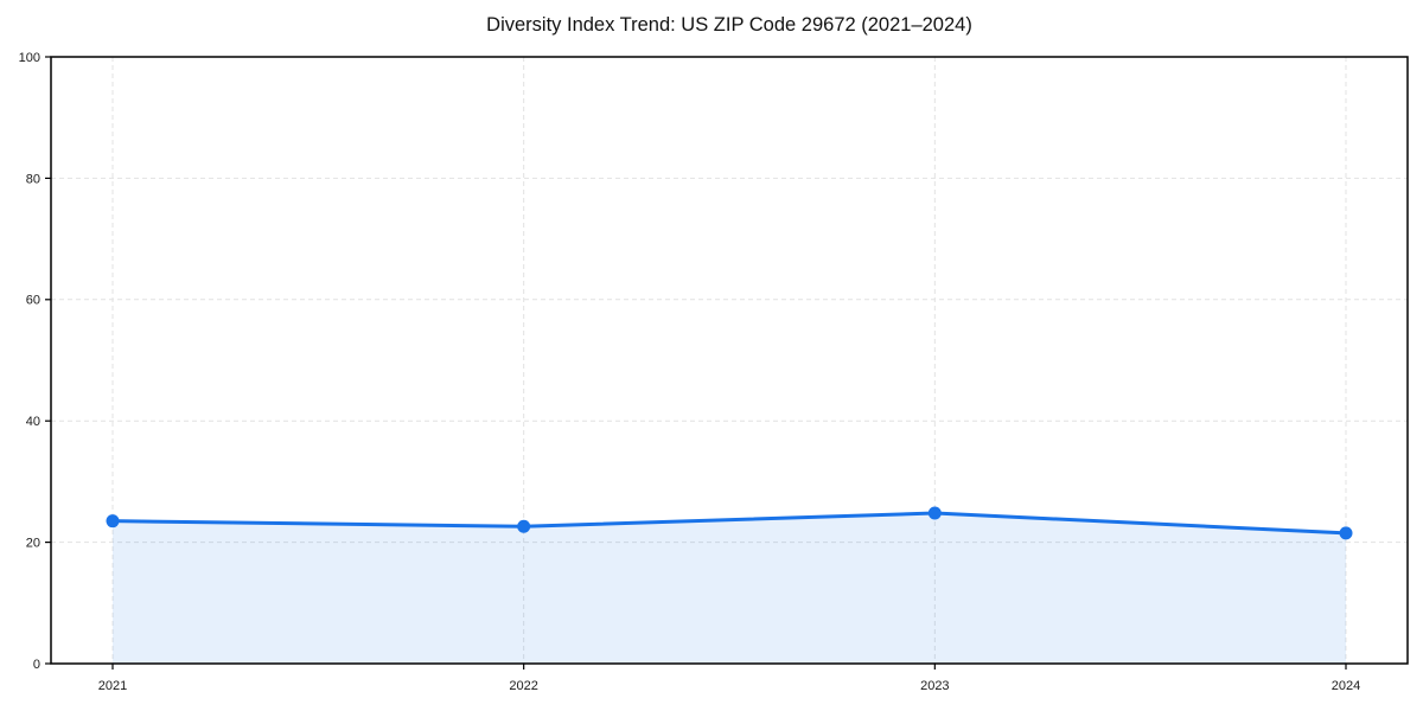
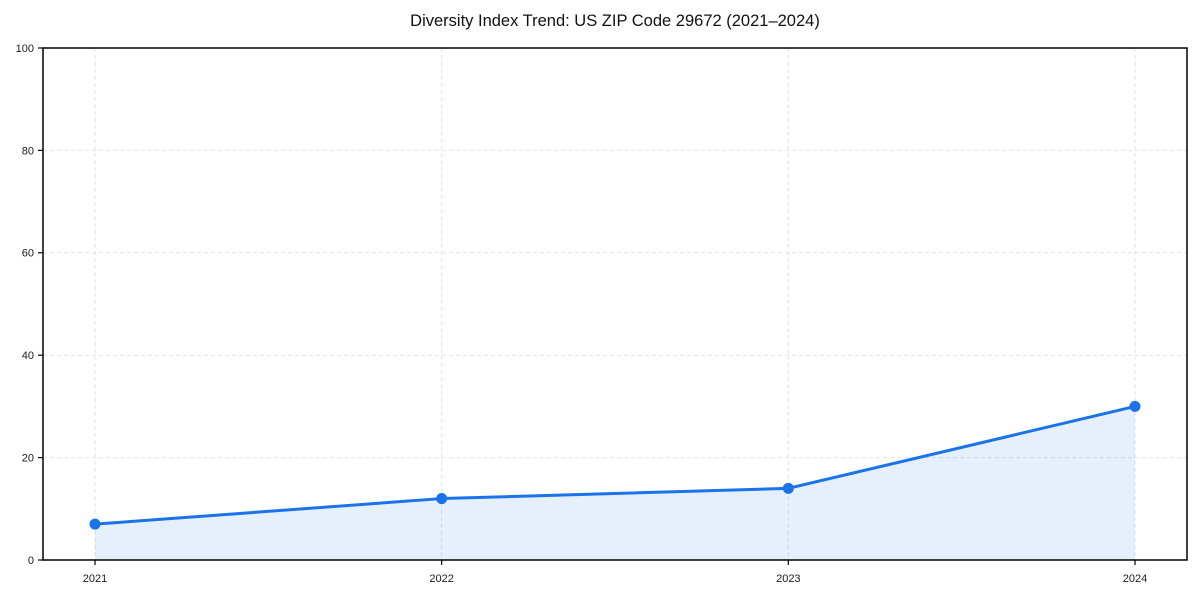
2021: 24 -> 7
2022: 23 -> 12
2023: 25 -> 14
2024: 22 -> 30
